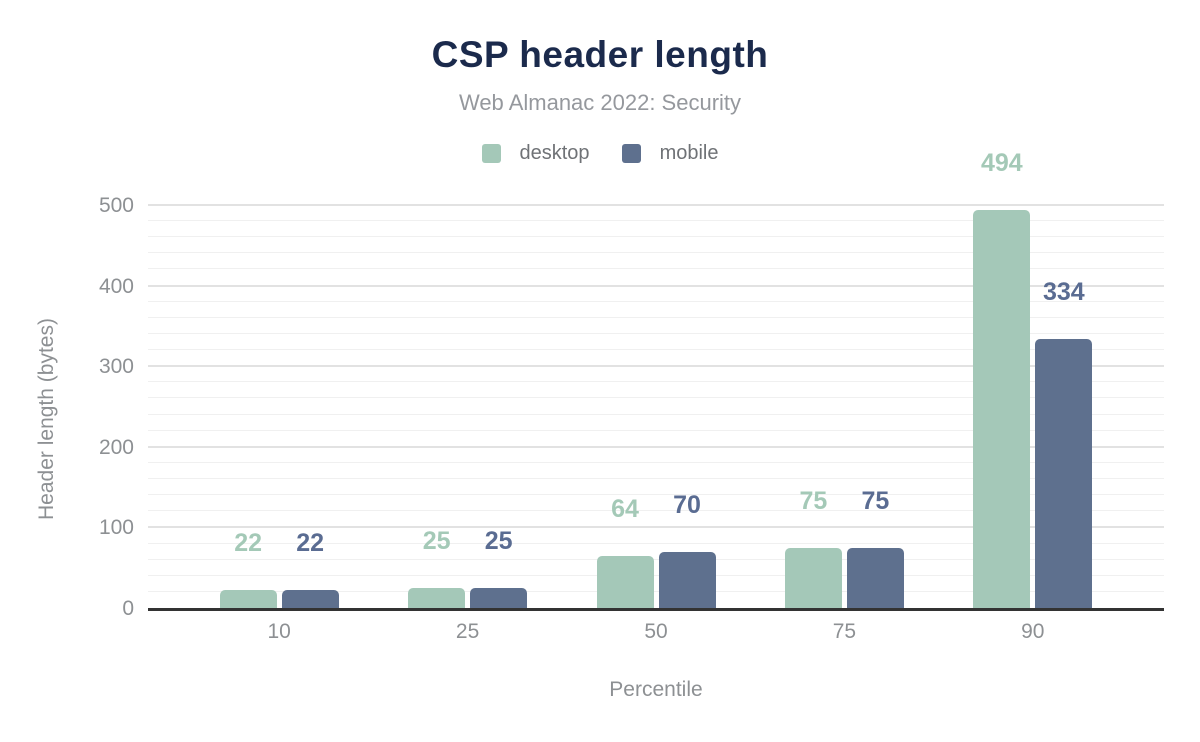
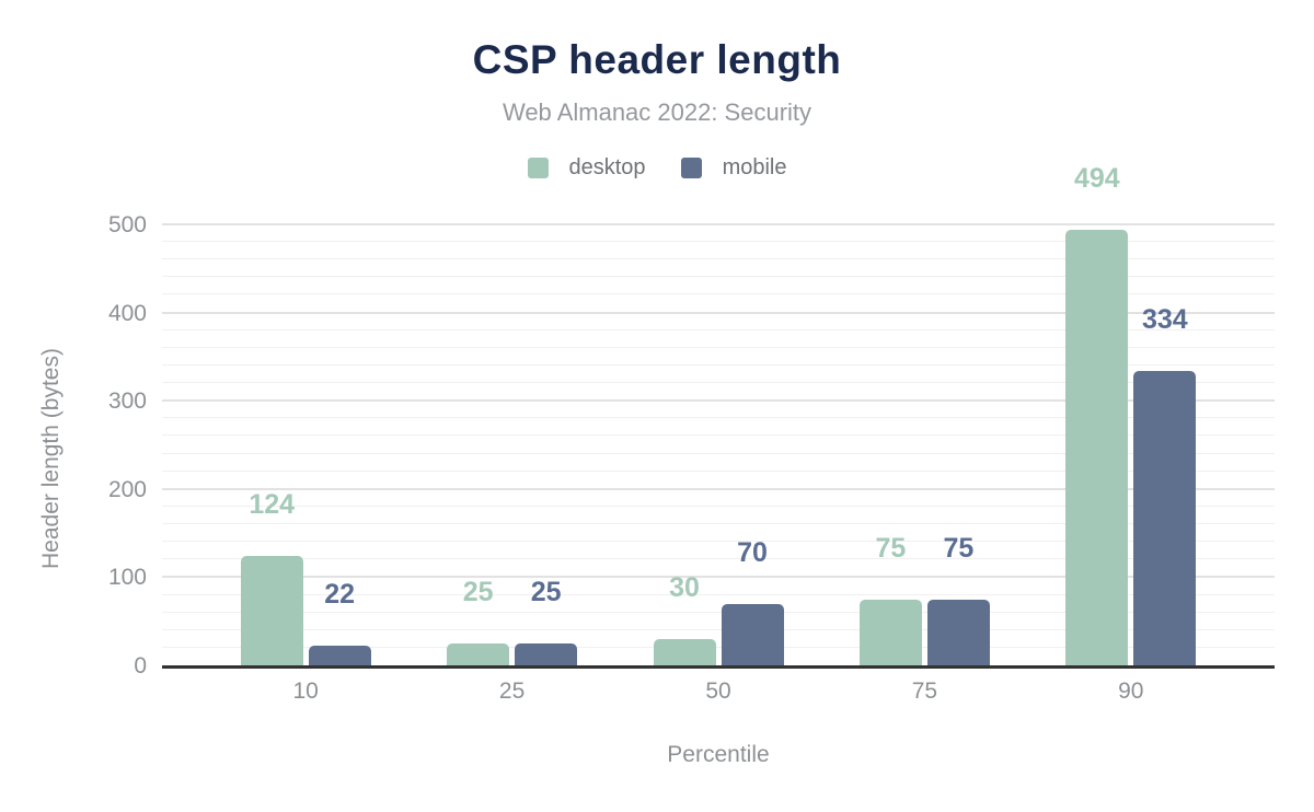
desktop/10: 22 -> 124
desktop/50: 64 -> 30
